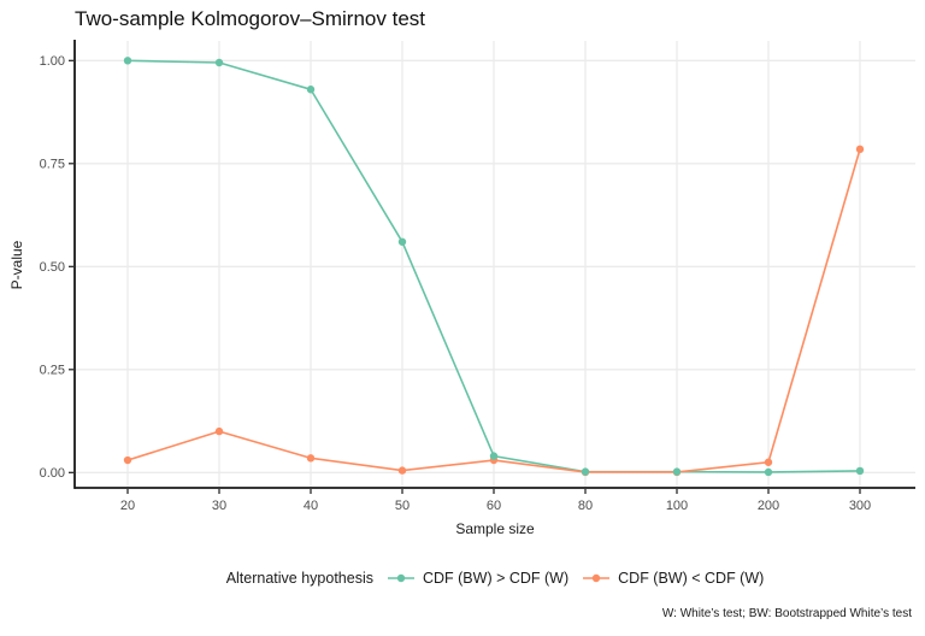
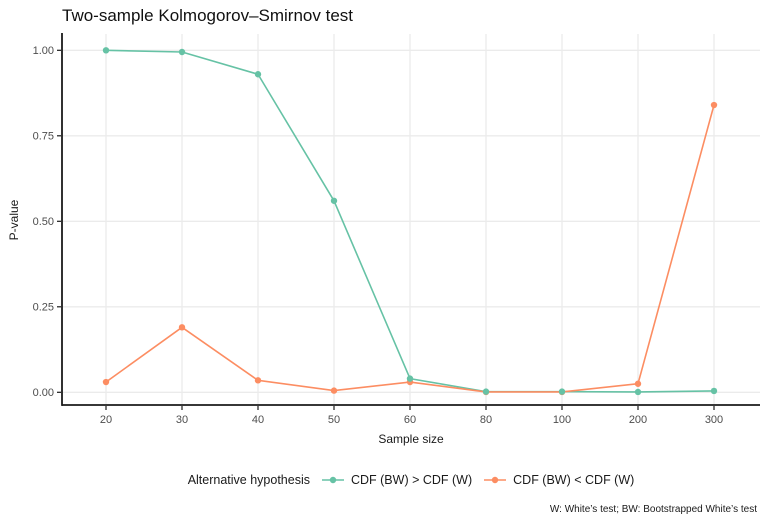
CDF (BW) < CDF (W)/30: 0.10 -> 0.19
CDF (BW) < CDF (W)/300: 0.79 -> 0.84
